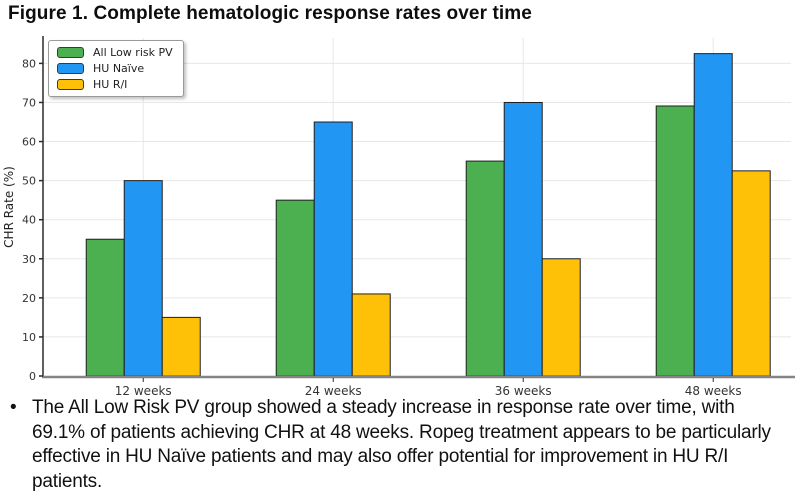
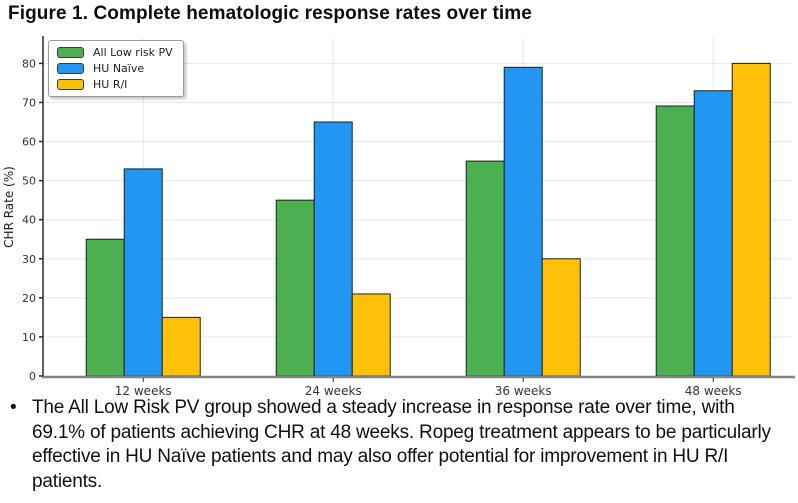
HU Naïve/12 weeks: 50 -> 53
HU Naïve/36 weeks: 70 -> 79
HU Naïve/48 weeks: 82 -> 73
HU R/I/48 weeks: 52 -> 80
